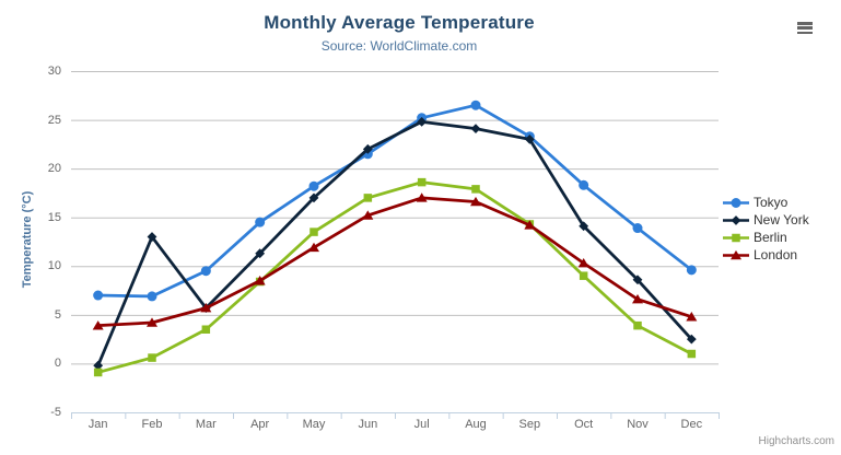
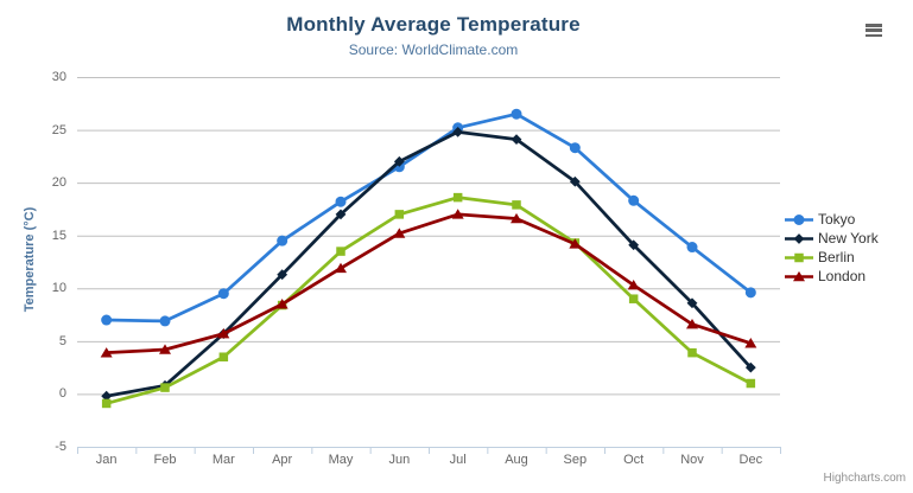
New York/Feb: 13 -> 1
New York/Sep: 23 -> 20
